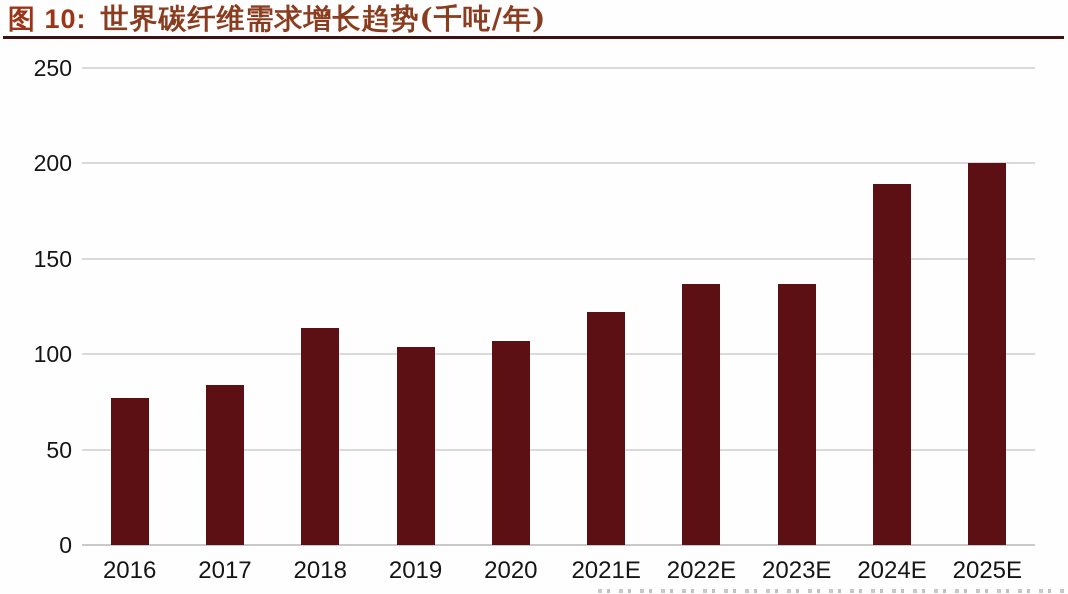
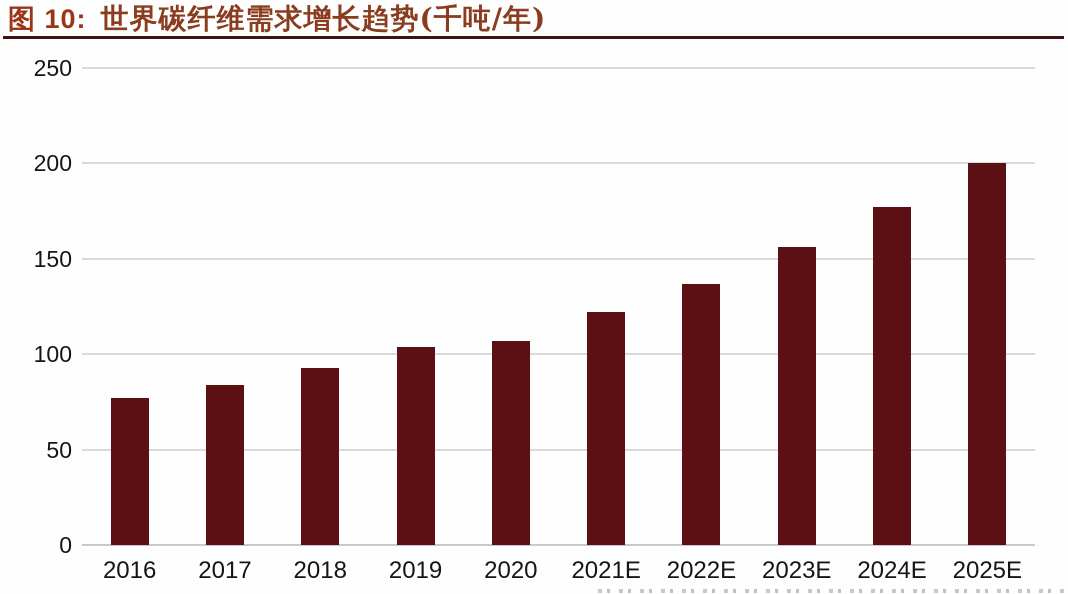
2018: 114 -> 93
2023E: 137 -> 156
2024E: 189 -> 177
